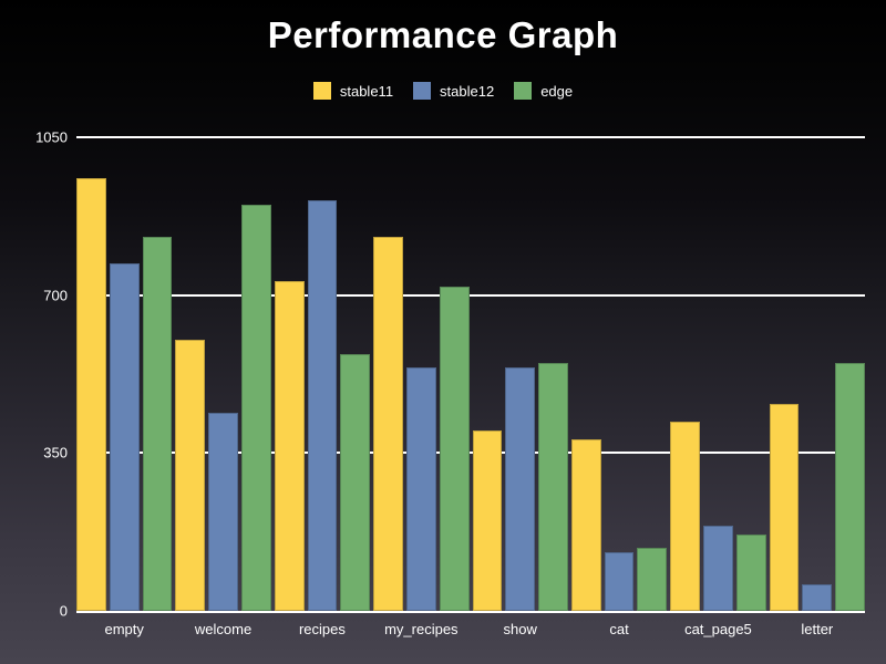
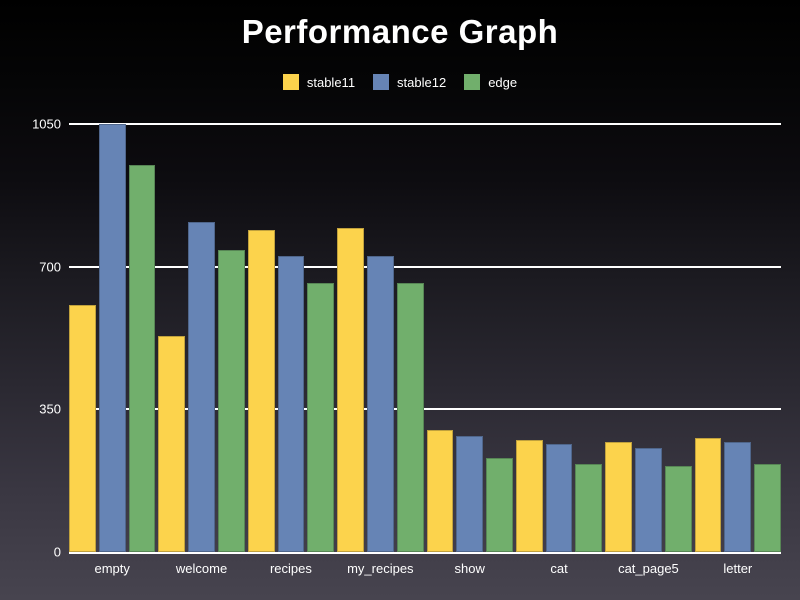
stable11/empty: 960 -> 600
stable12/empty: 770 -> 1050
edge/empty: 830 -> 950
stable11/welcome: 600 -> 530
stable12/welcome: 440 -> 810
edge/welcome: 900 -> 740
stable11/recipes: 730 -> 790
stable12/recipes: 910 -> 720
edge/recipes: 570 -> 660
stable11/my_recipes: 830 -> 800
stable12/my_recipes: 540 -> 720
edge/my_recipes: 720 -> 660
stable11/show: 400 -> 300
stable12/show: 540 -> 280
edge/show: 550 -> 230
stable11/cat: 380 -> 280
stable12/cat: 130 -> 260
edge/cat: 140 -> 220
stable11/cat_page5: 420 -> 270
stable12/cat_page5: 190 -> 260
edge/cat_page5: 170 -> 210
stable11/letter: 460 -> 280
stable12/letter: 60 -> 270
edge/letter: 550 -> 220
